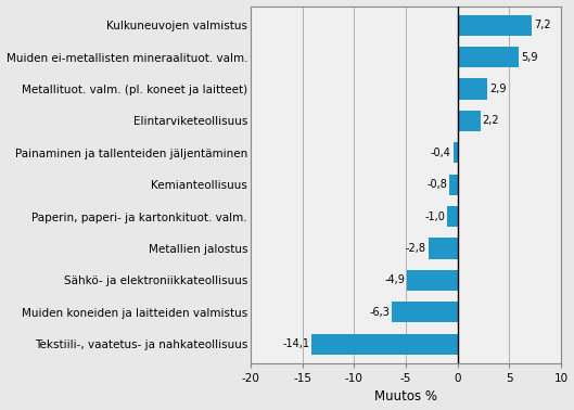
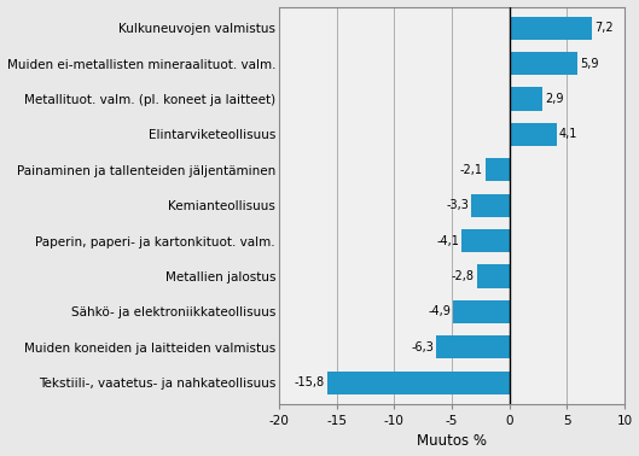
Elintarviketeollisuus: 2,2 -> 4,1
Painaminen ja tallenteiden jäljentäminen: -0,4 -> -2,1
Kemianteollisuus: -0,8 -> -3,3
Paperin, paperi- ja kartonkituot. valm.: -1,0 -> -4,1
Tekstiili-, vaatetus- ja nahkateollisuus: -14,1 -> -15,8
